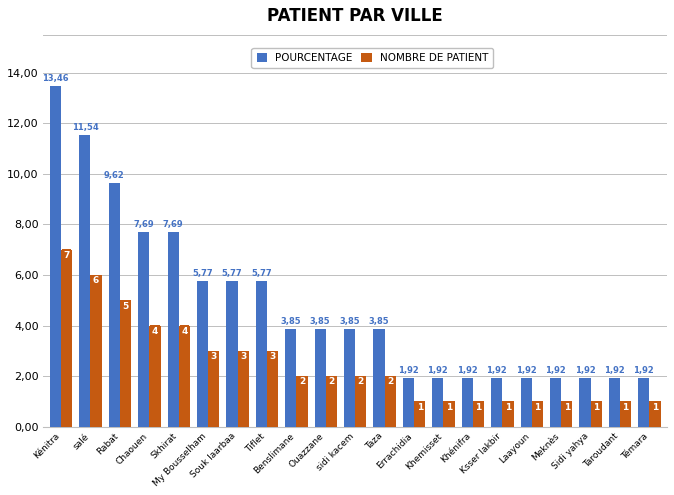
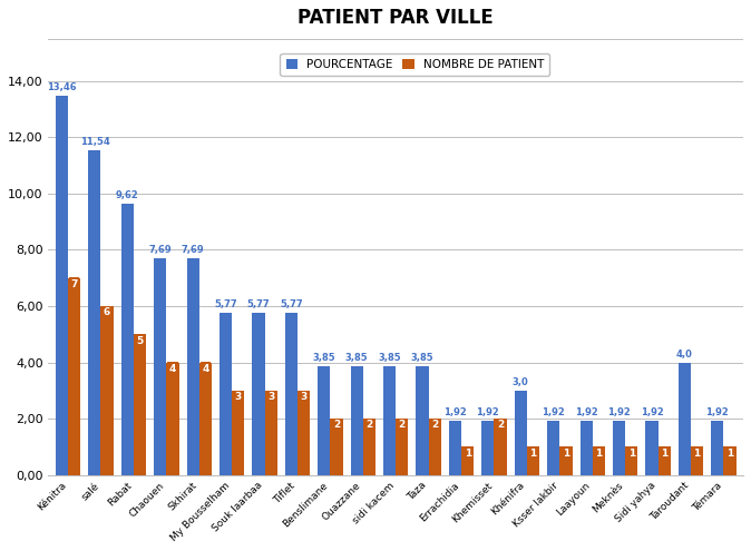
NOMBRE DE PATIENT/Khemisset: 1 -> 2
POURCENTAGE/Khénifra: 1,92 -> 3,0
POURCENTAGE/Taroudant: 1,92 -> 4,0
